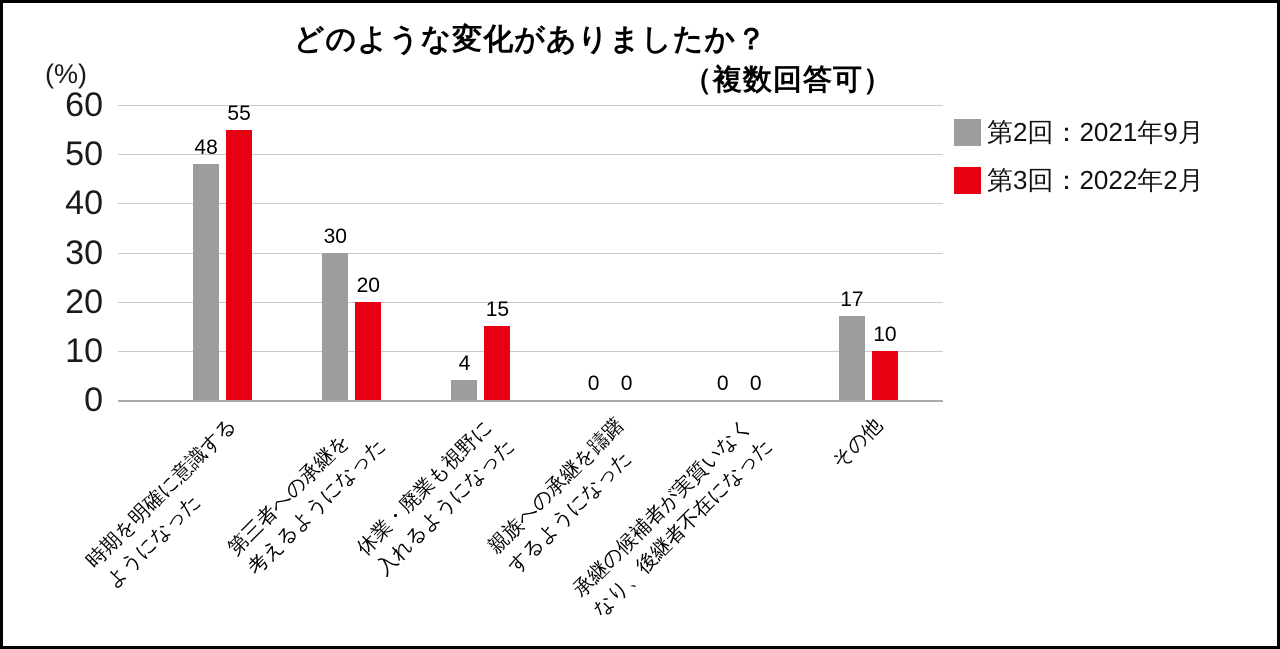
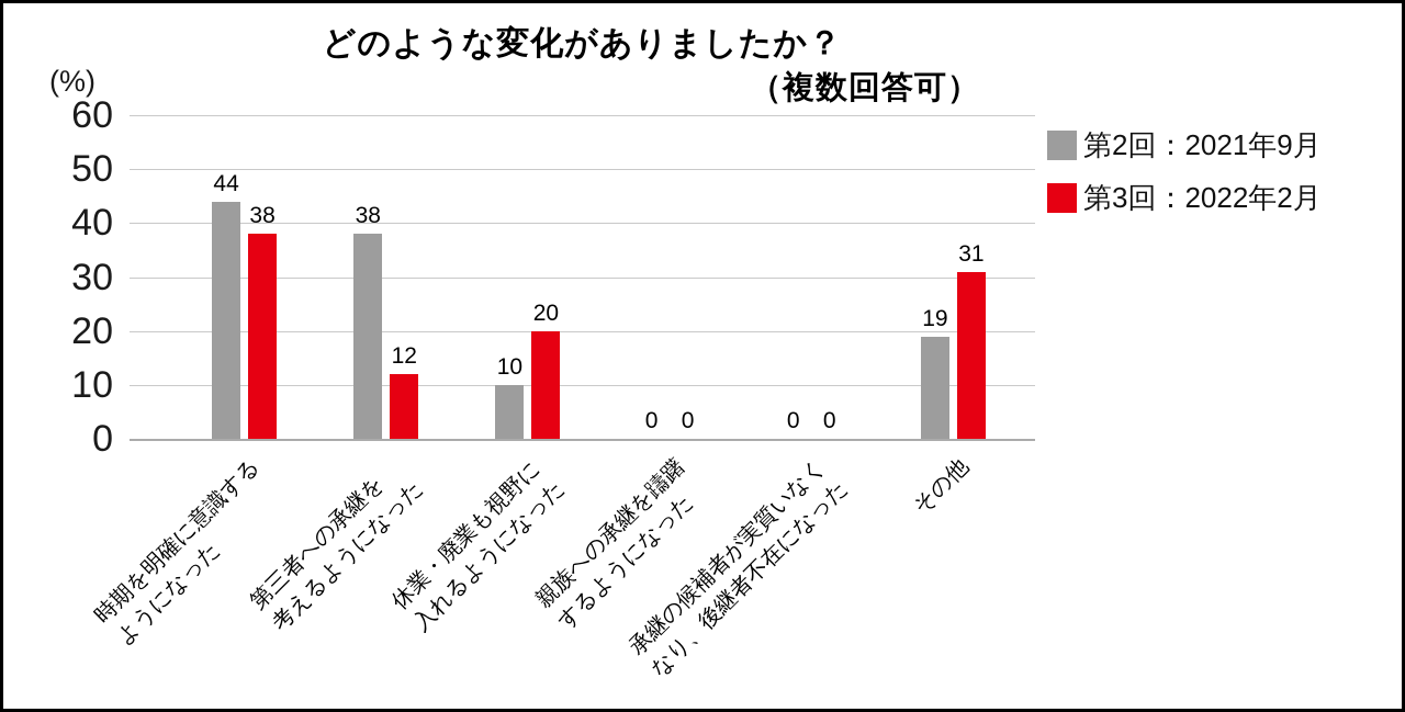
第2回：2021年9月/時期を明確に意識する ようになった: 48 -> 44
第3回：2022年2月/時期を明確に意識する ようになった: 55 -> 38
第2回：2021年9月/第三者への承継を 考えるようになった: 30 -> 38
第3回：2022年2月/第三者への承継を 考えるようになった: 20 -> 12
第2回：2021年9月/休業・廃業も視野に 入れるようになった: 4 -> 10
第3回：2022年2月/休業・廃業も視野に 入れるようになった: 15 -> 20
第2回：2021年9月/その他: 17 -> 19
第3回：2022年2月/その他: 10 -> 31
